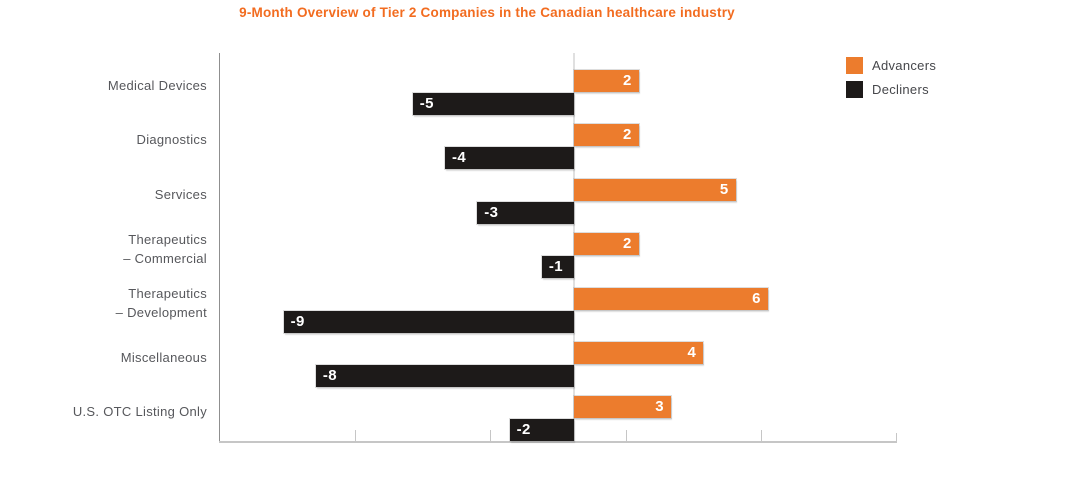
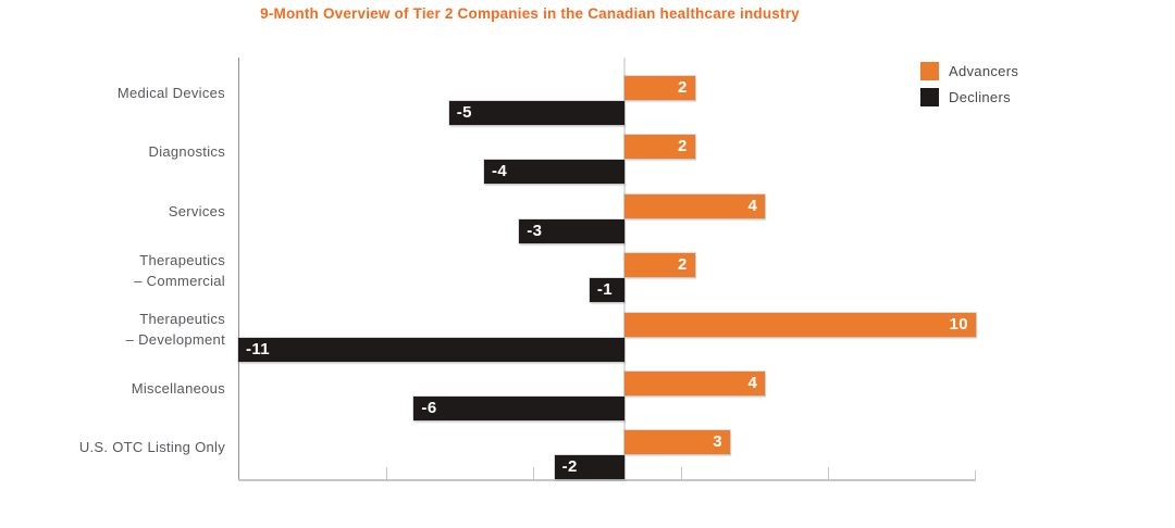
Advancers/Services: 5 -> 4
Advancers/Therapeutics – Development: 6 -> 10
Decliners/Therapeutics – Development: -9 -> -11
Decliners/Miscellaneous: -8 -> -6
